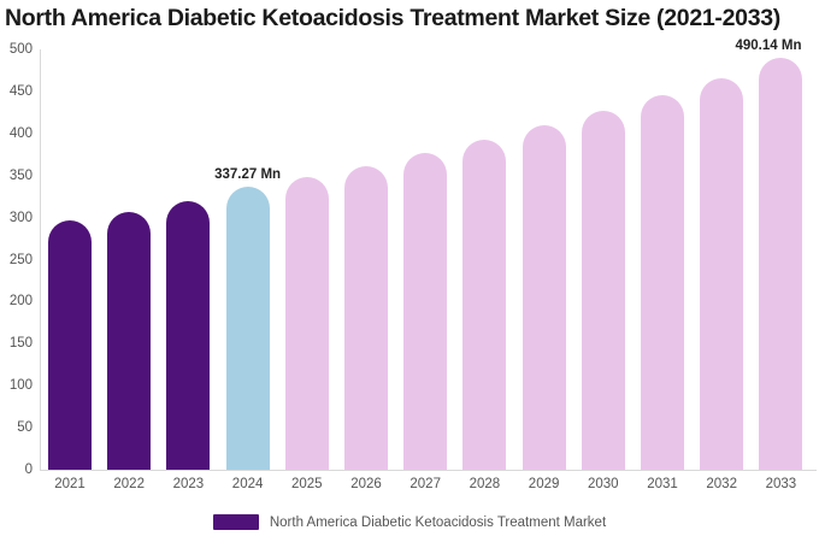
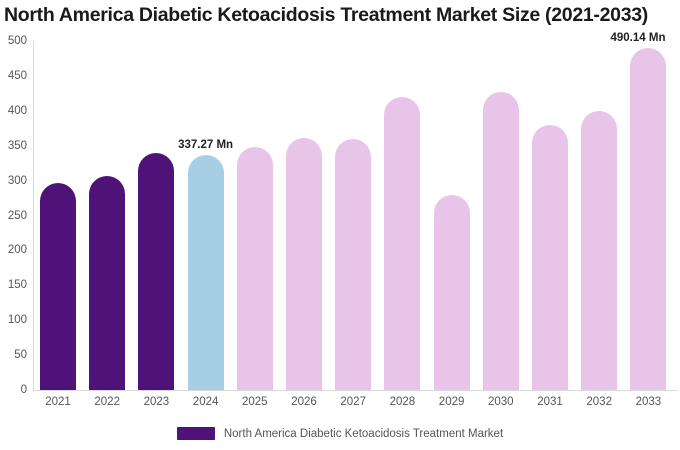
2023: 320 -> 340
2027: 380 -> 360
2028: 390 -> 420
2029: 410 -> 280
2031: 450 -> 380
2032: 470 -> 400
